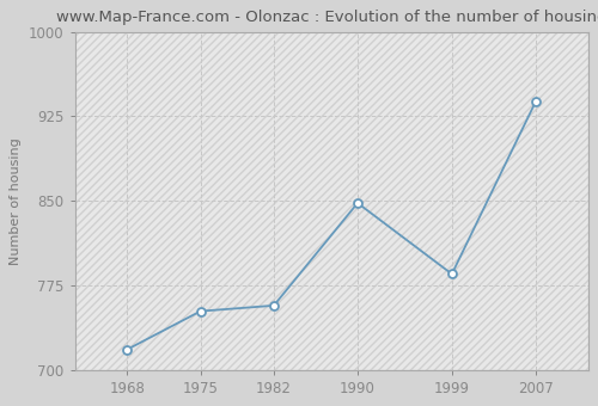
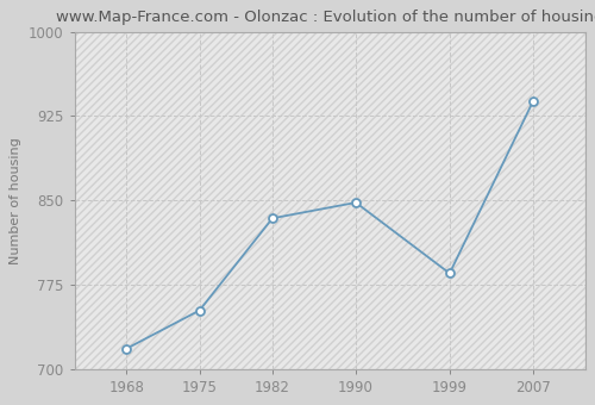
1982: 757 -> 834
